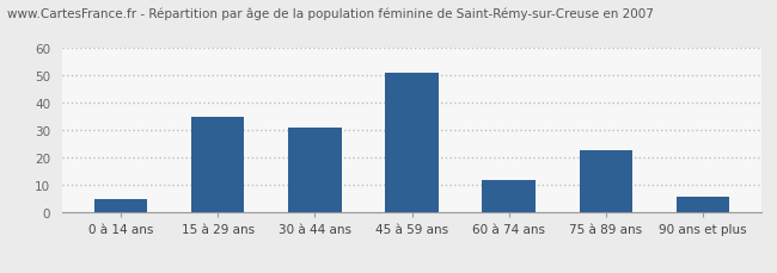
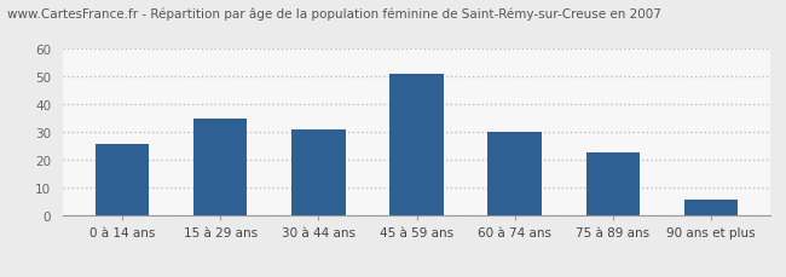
0 à 14 ans: 5 -> 26
60 à 74 ans: 12 -> 30
